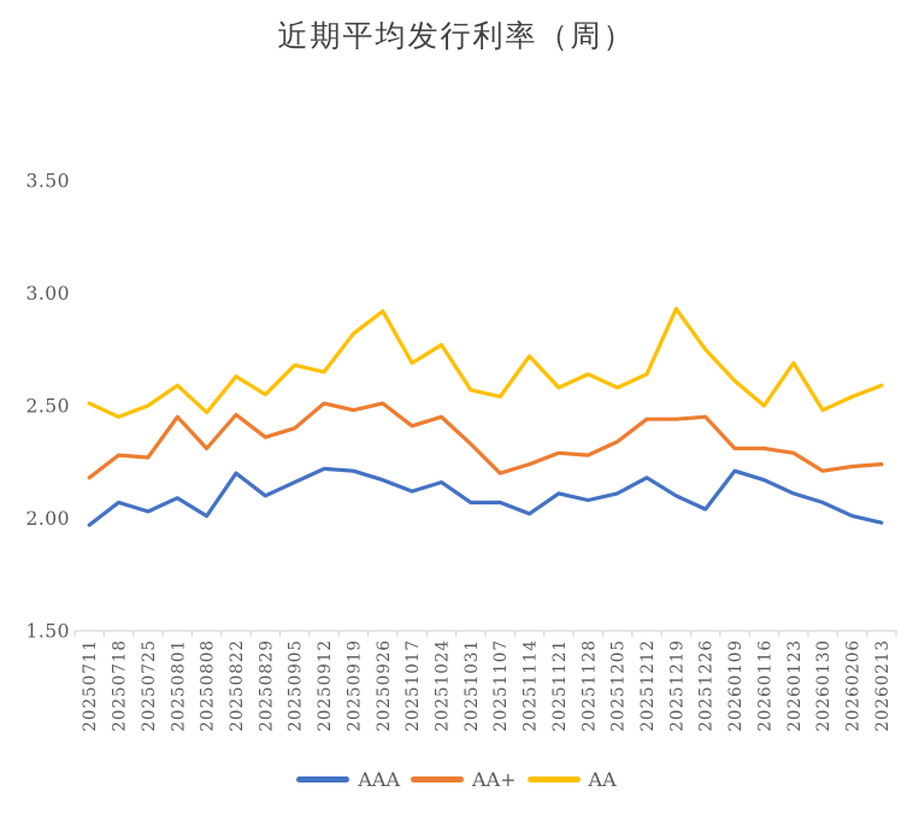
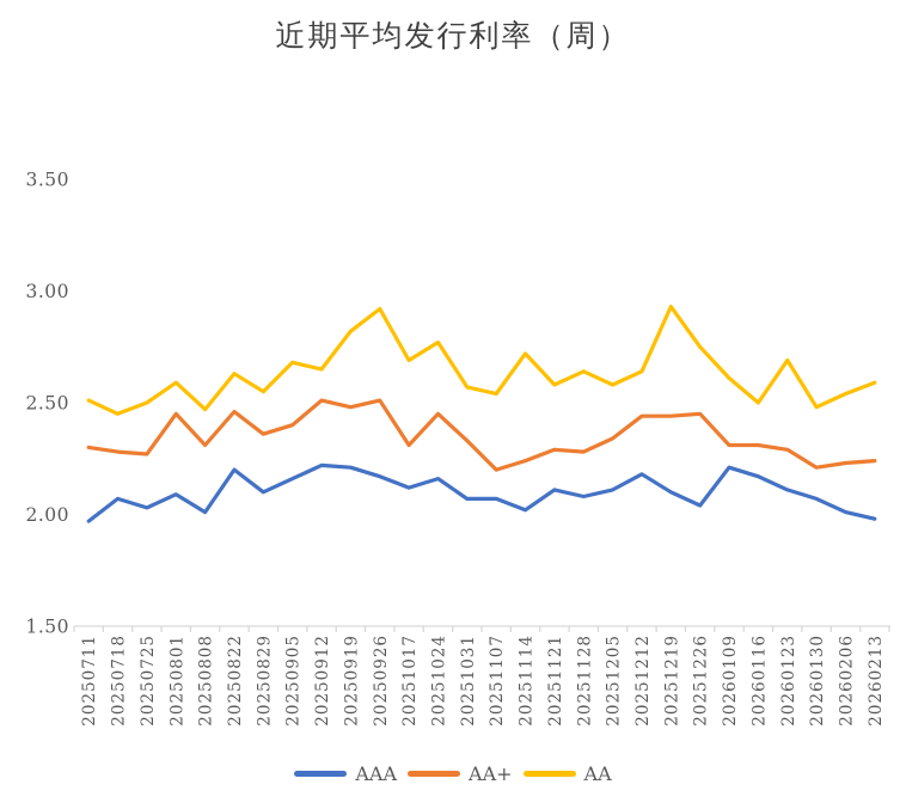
AA+/20250711: 2.18 -> 2.30
AA+/20251017: 2.41 -> 2.31
